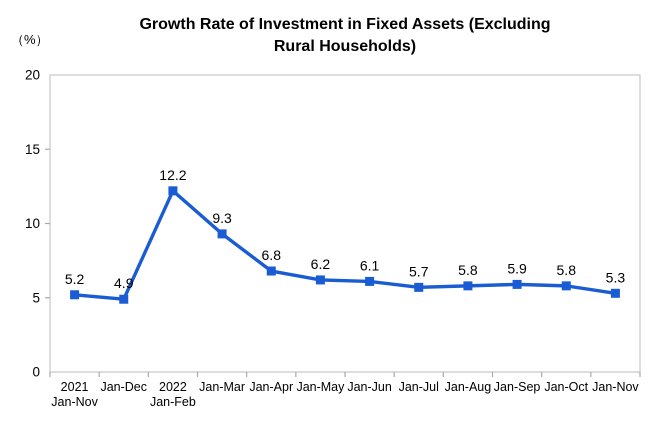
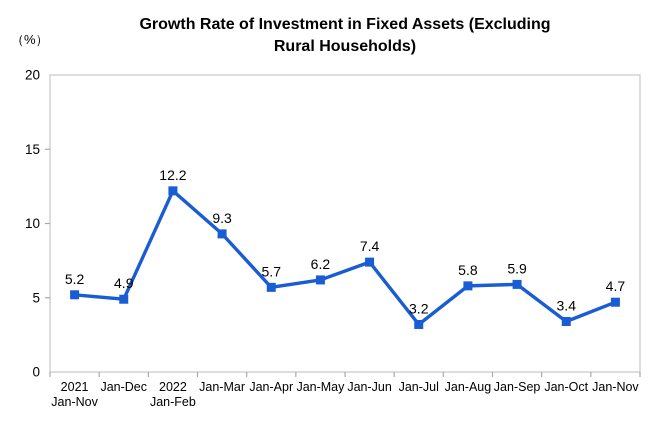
Jan-Apr: 6.8 -> 5.7
Jan-Jun: 6.1 -> 7.4
Jan-Jul: 5.7 -> 3.2
Jan-Oct: 5.8 -> 3.4
Jan-Nov: 5.3 -> 4.7
